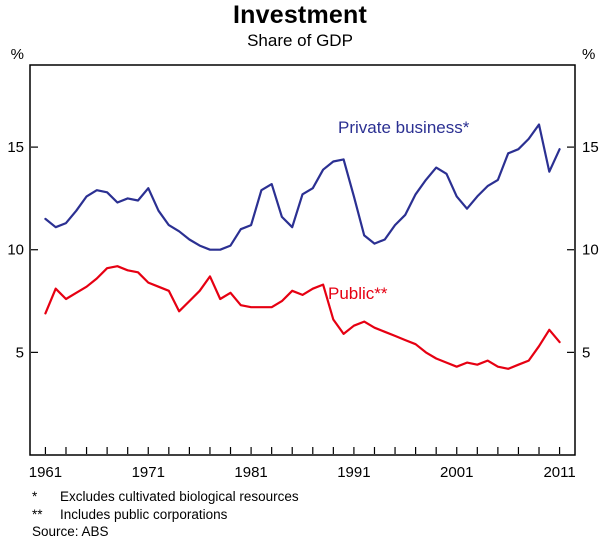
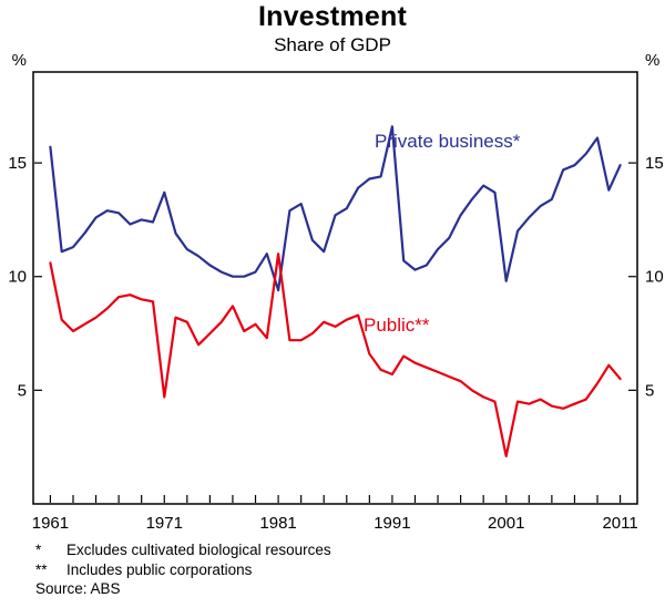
Private business*/1961: 11.5 -> 15.7
Public**/1961: 6.9 -> 10.6
Private business*/1971: 13.0 -> 13.7
Public**/1971: 8.4 -> 4.7
Private business*/1981: 11.2 -> 9.4
Public**/1981: 7.2 -> 11.0
Private business*/1991: 12.6 -> 16.6
Public**/1991: 6.3 -> 5.7
Private business*/2001: 12.6 -> 9.8
Public**/2001: 4.3 -> 2.1
